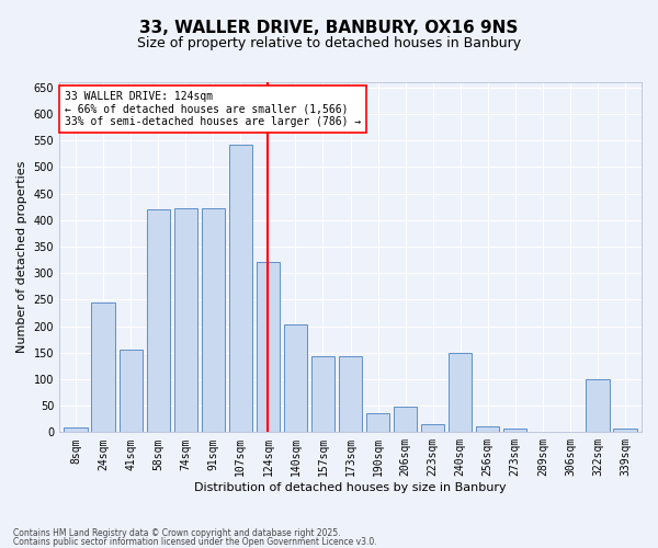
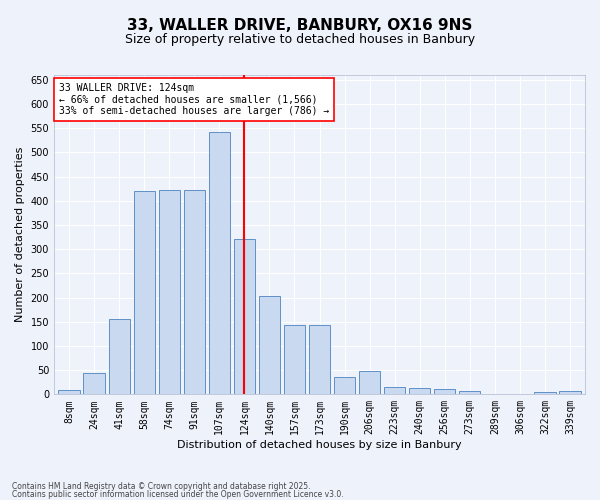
24sqm: 245 -> 45
240sqm: 150 -> 13
322sqm: 100 -> 5
